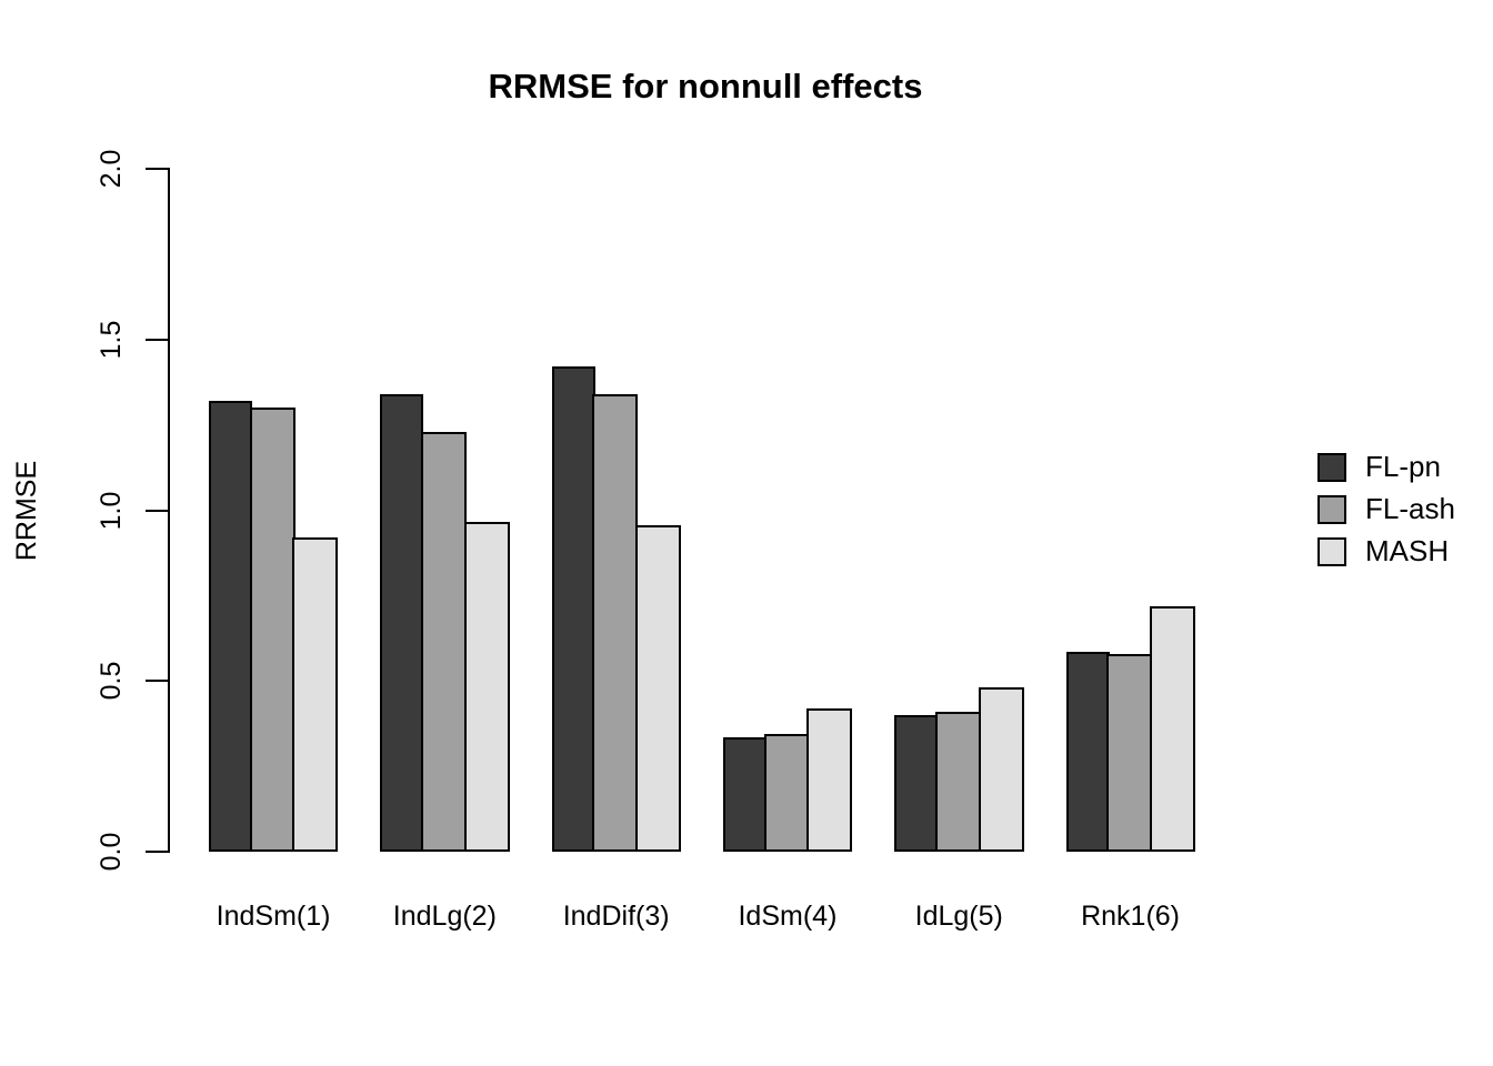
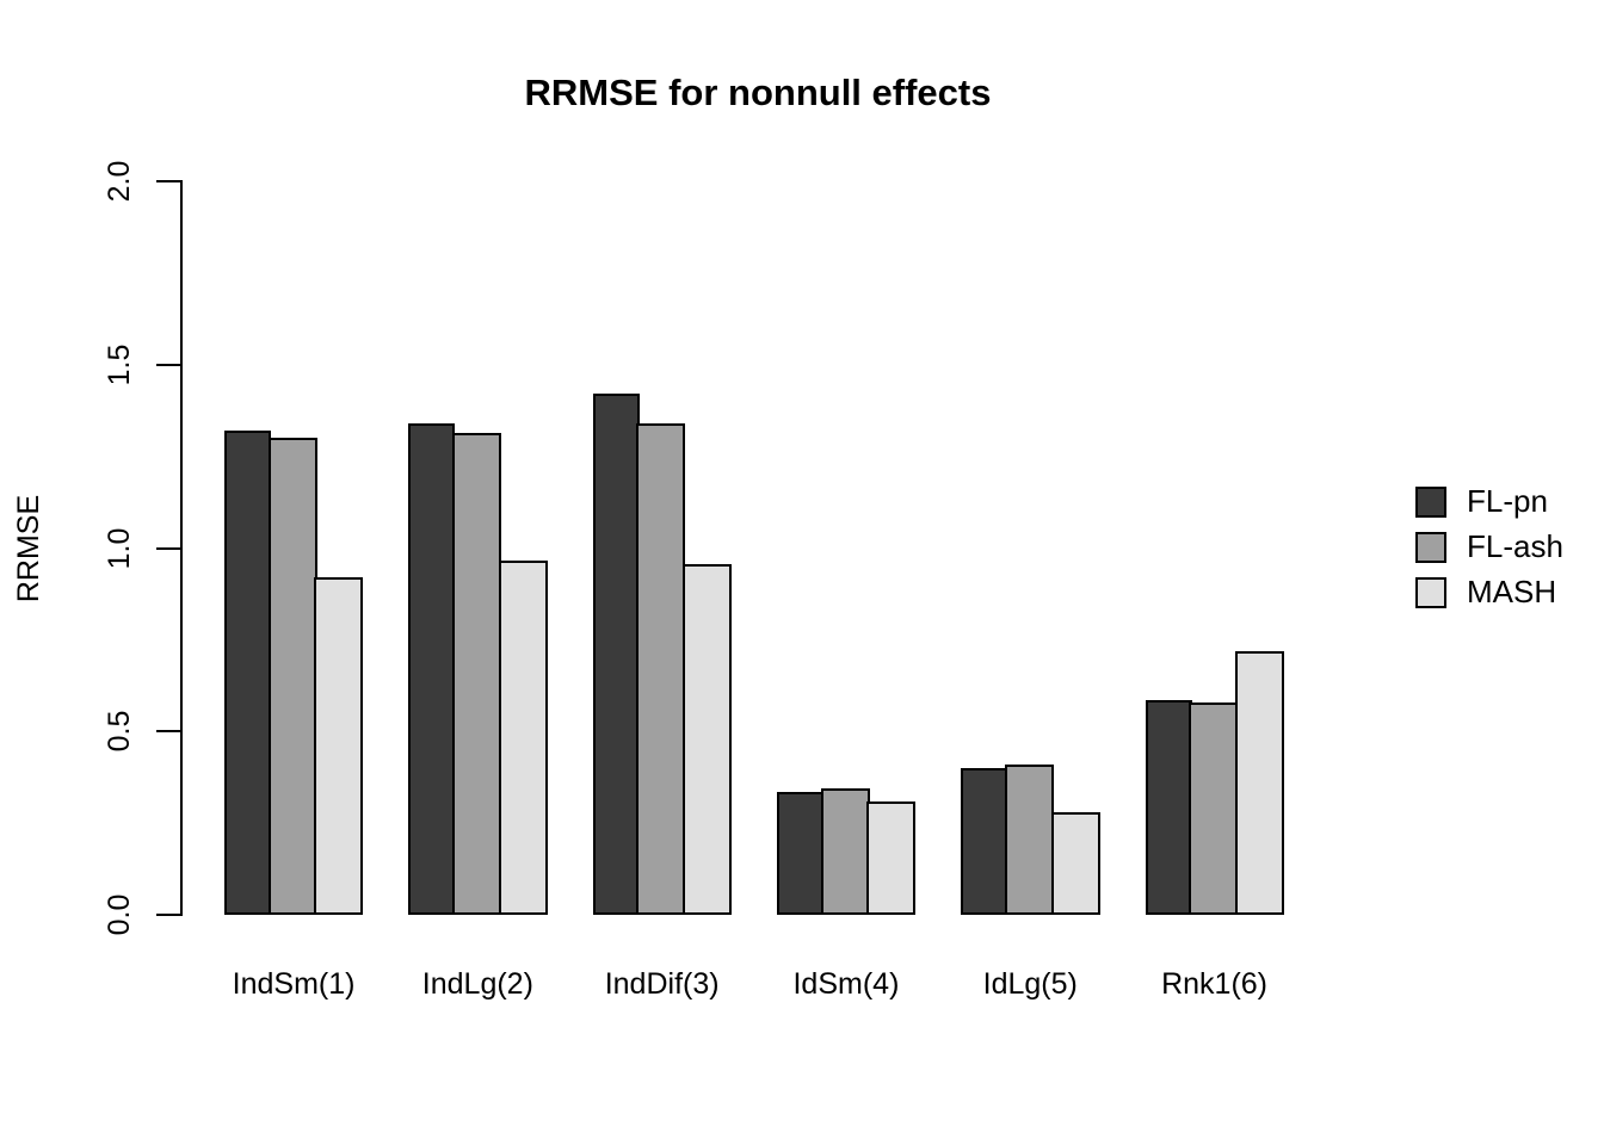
FL-ash/IndLg(2): 1.23 -> 1.31
MASH/IdSm(4): 0.42 -> 0.31
MASH/IdLg(5): 0.48 -> 0.28
